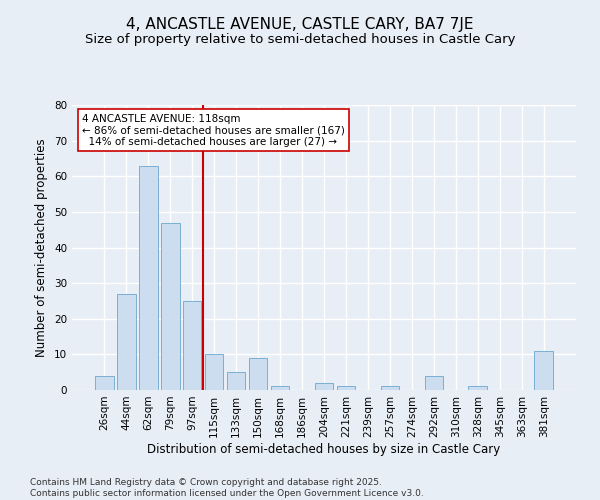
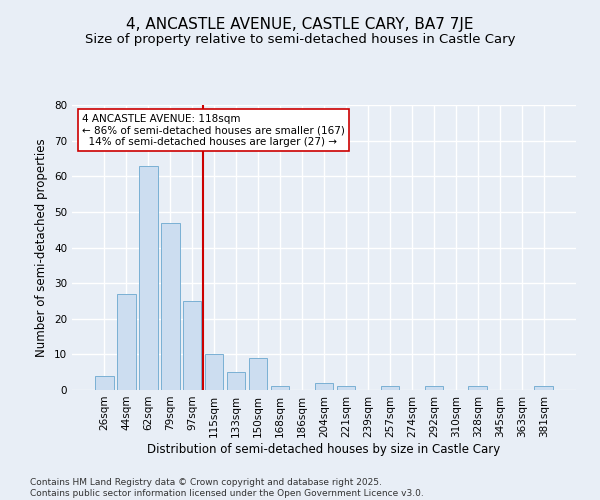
292sqm: 4 -> 1
381sqm: 11 -> 1
